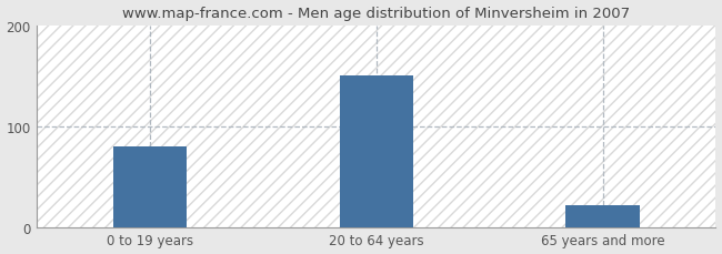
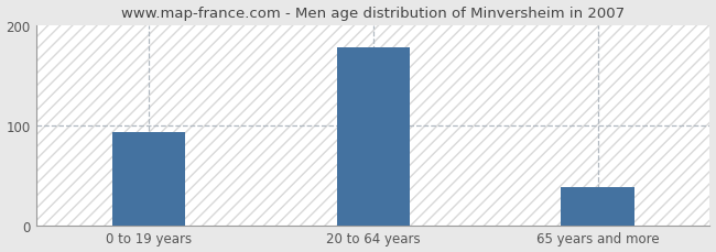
0 to 19 years: 80 -> 93
20 to 64 years: 150 -> 178
65 years and more: 22 -> 38
